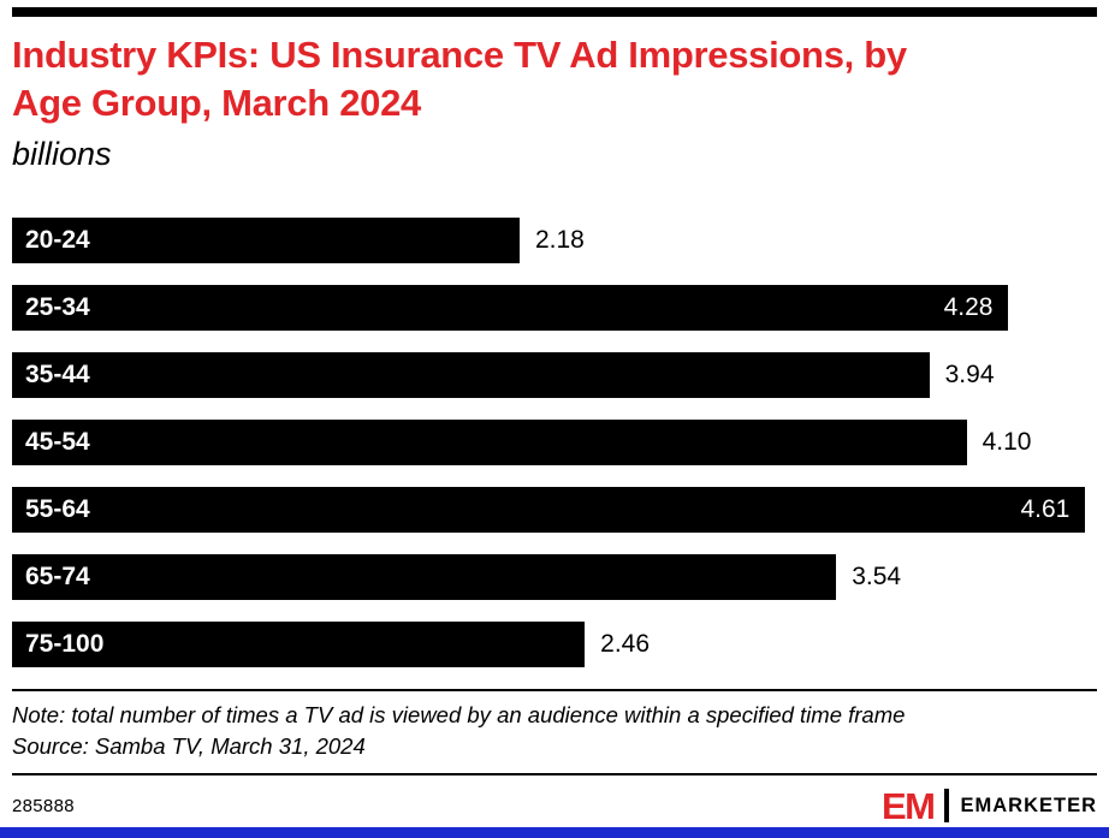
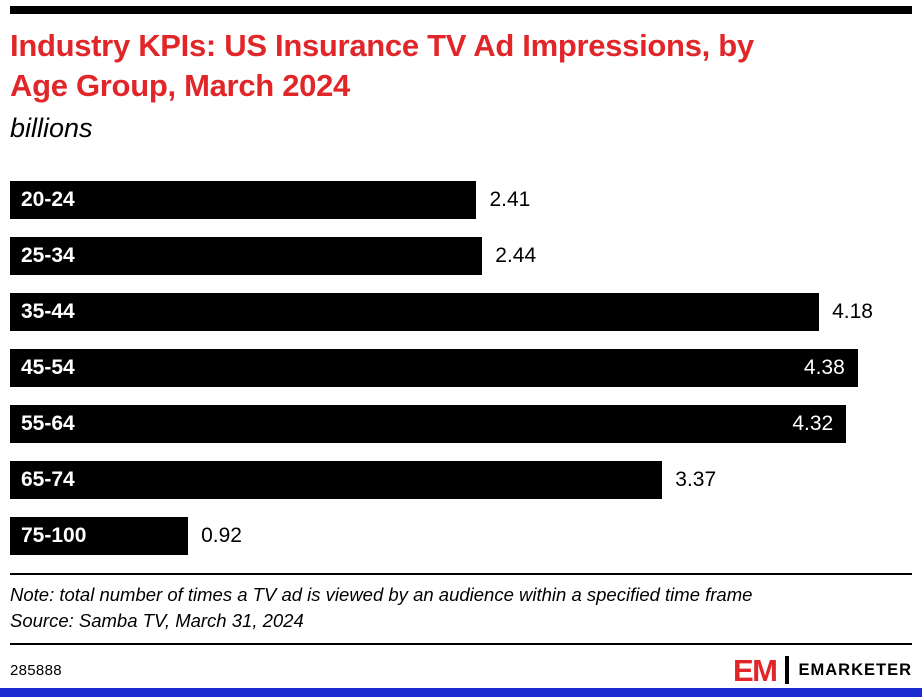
20-24: 2.18 -> 2.41
25-34: 4.28 -> 2.44
35-44: 3.94 -> 4.18
45-54: 4.10 -> 4.38
55-64: 4.61 -> 4.32
65-74: 3.54 -> 3.37
75-100: 2.46 -> 0.92
